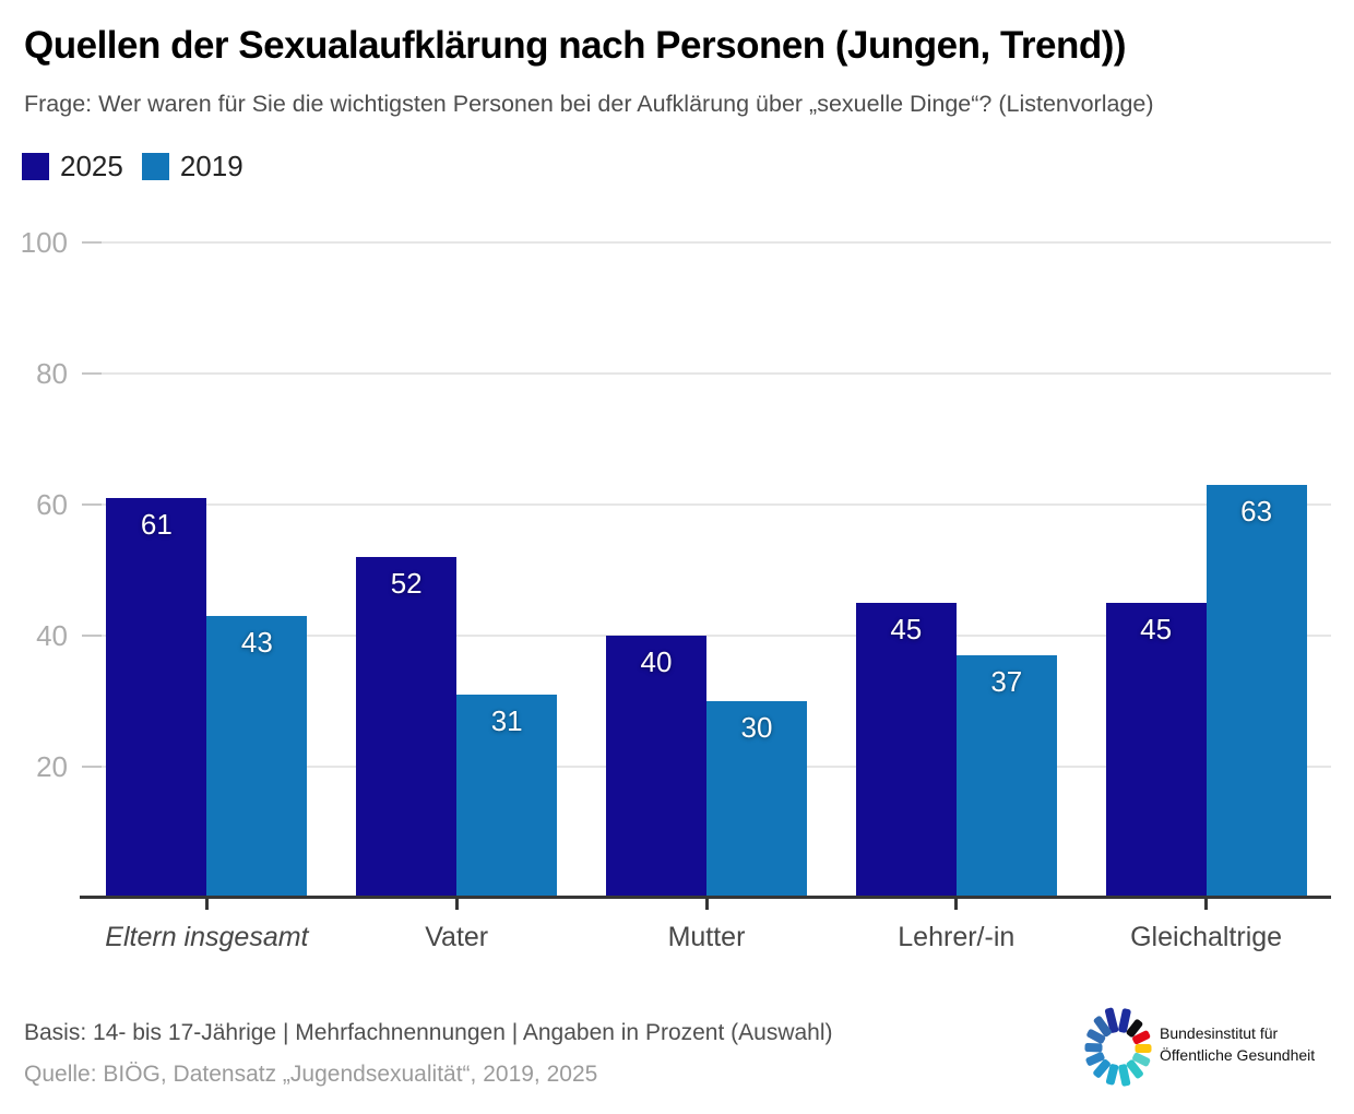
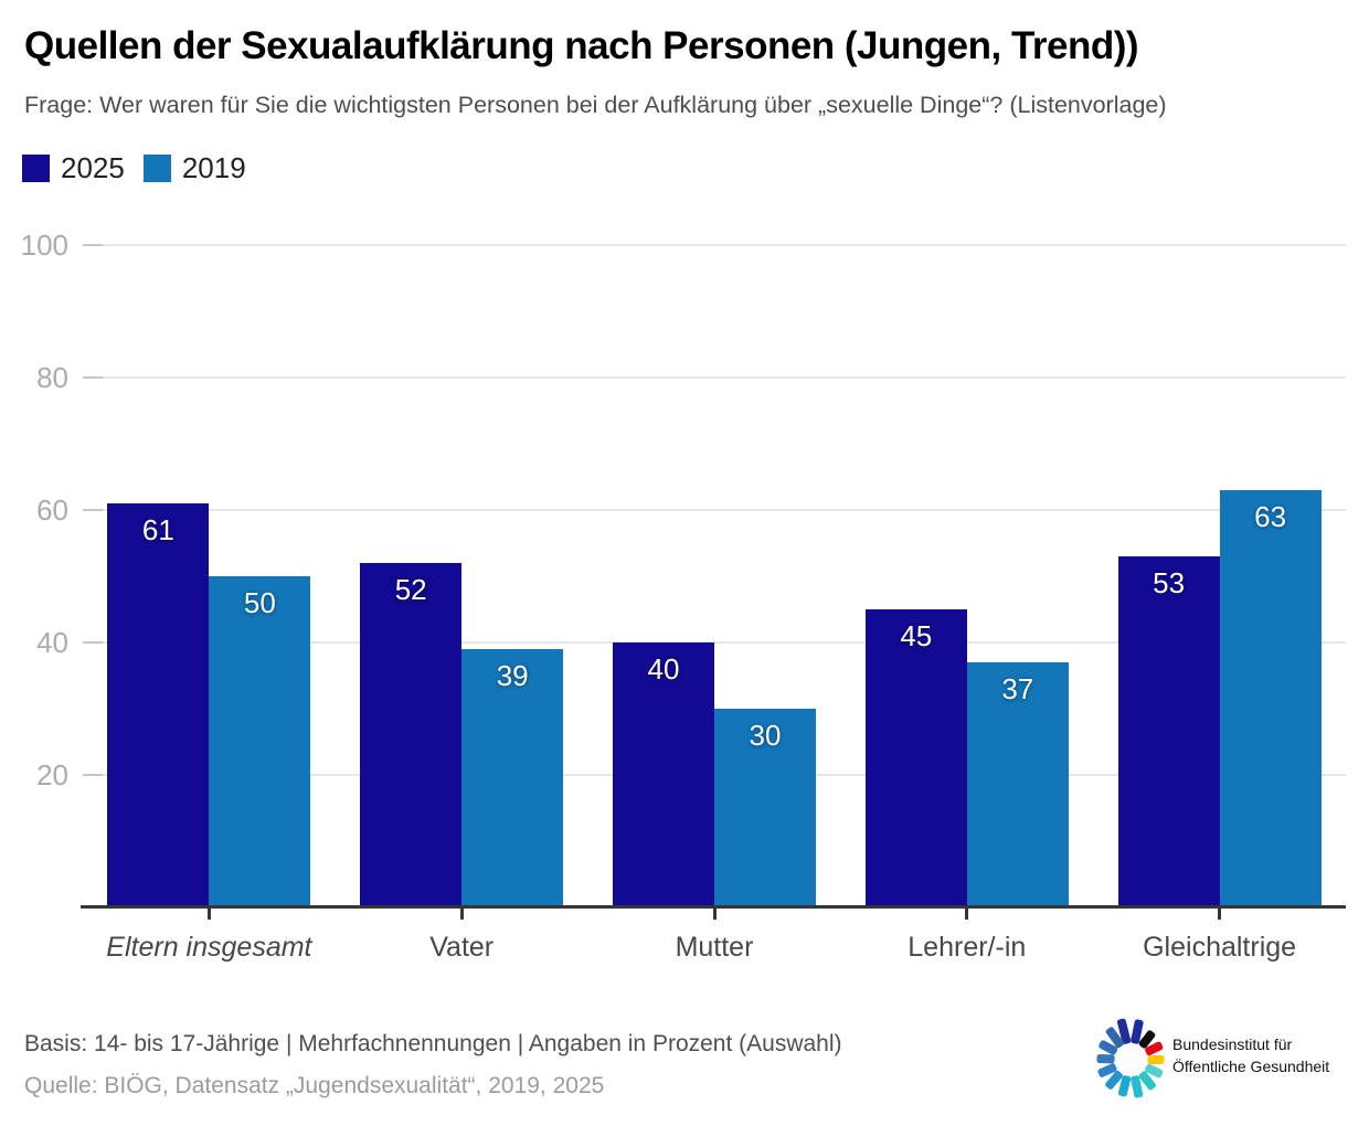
2019/Eltern insgesamt: 43 -> 50
2019/Vater: 31 -> 39
2025/Gleichaltrige: 45 -> 53
